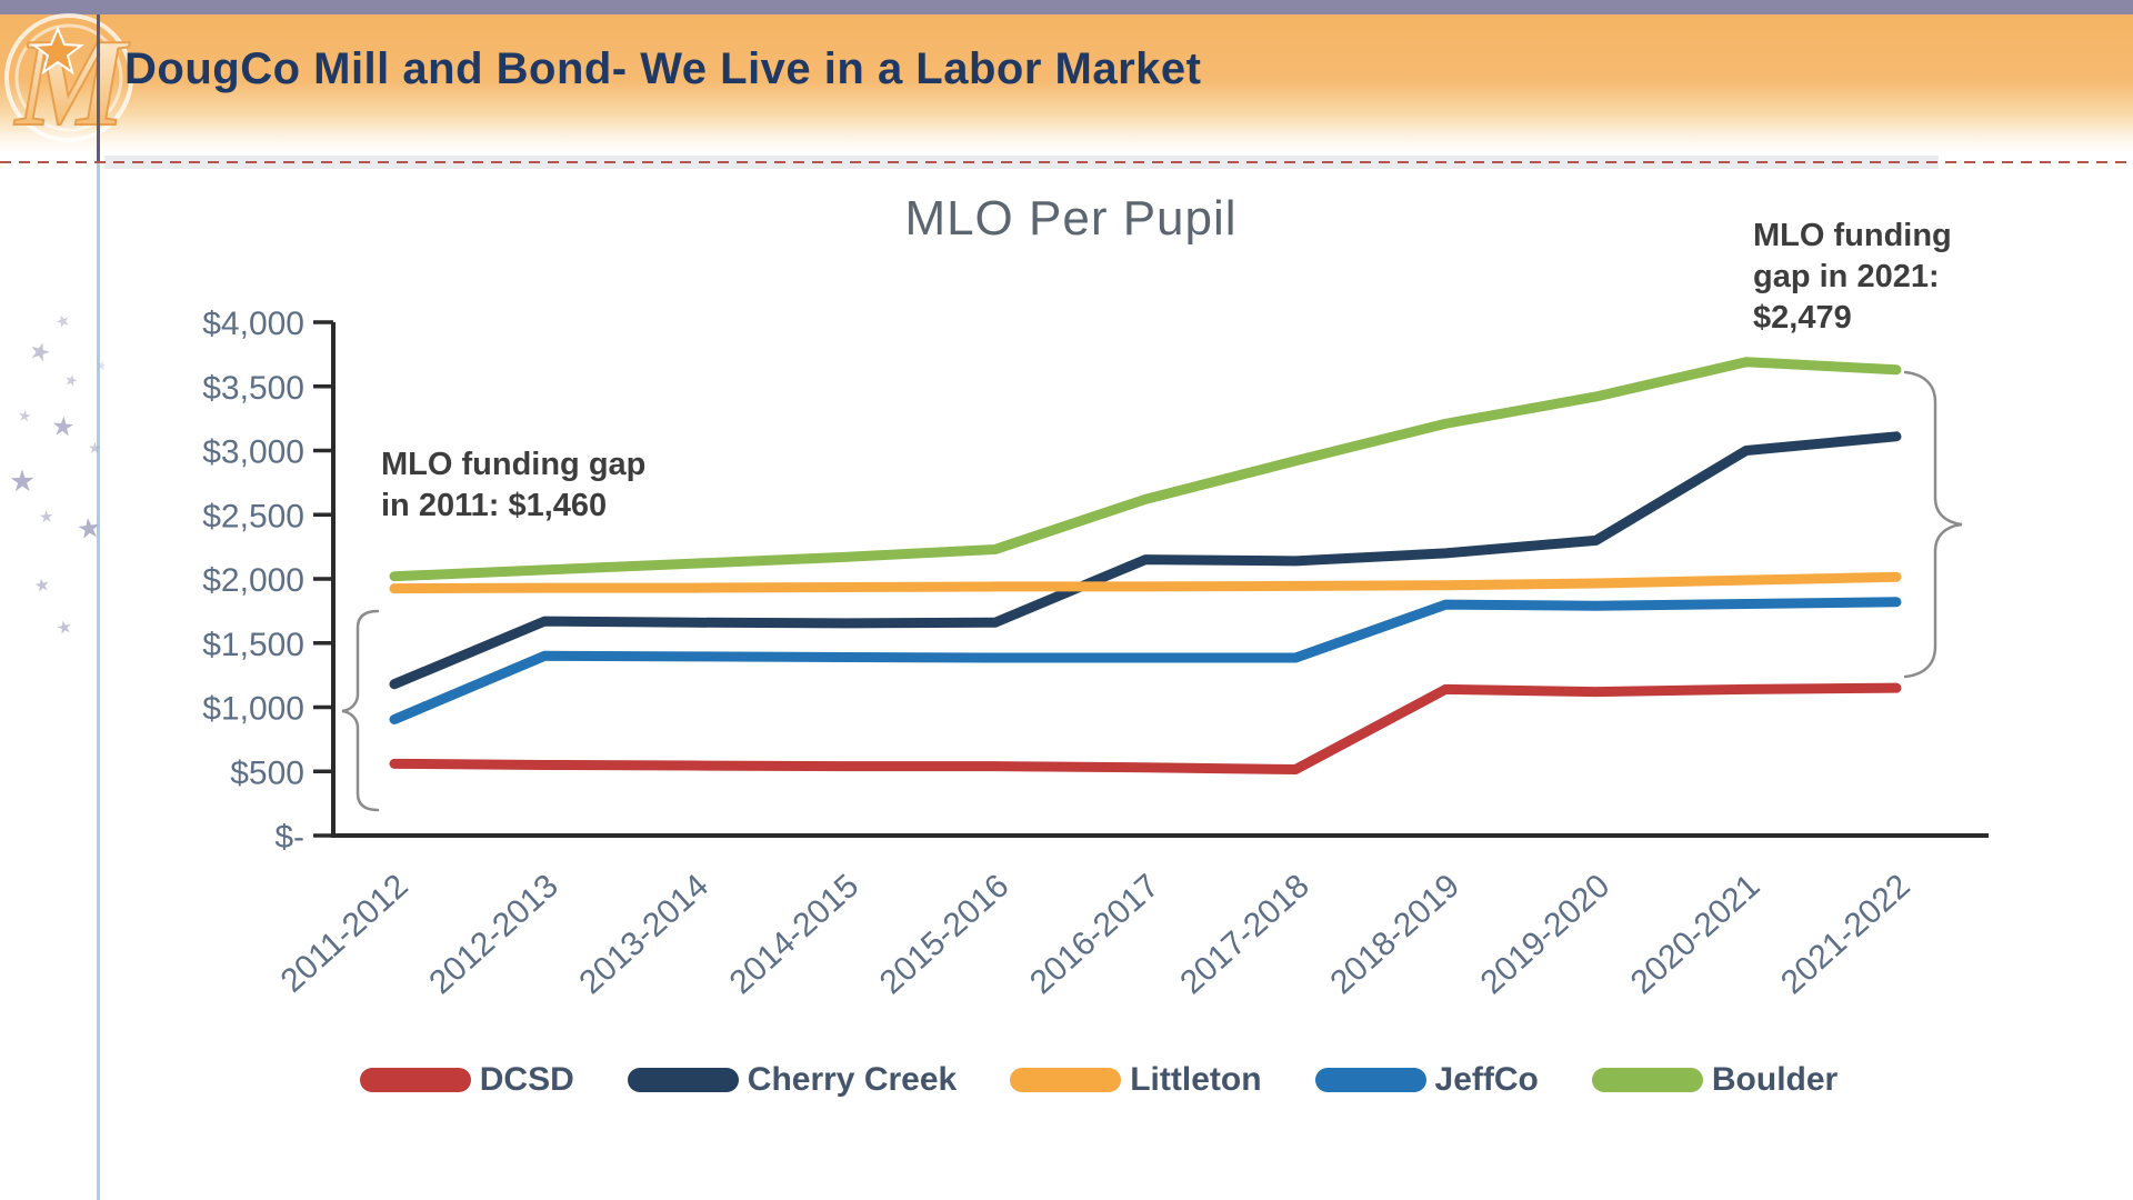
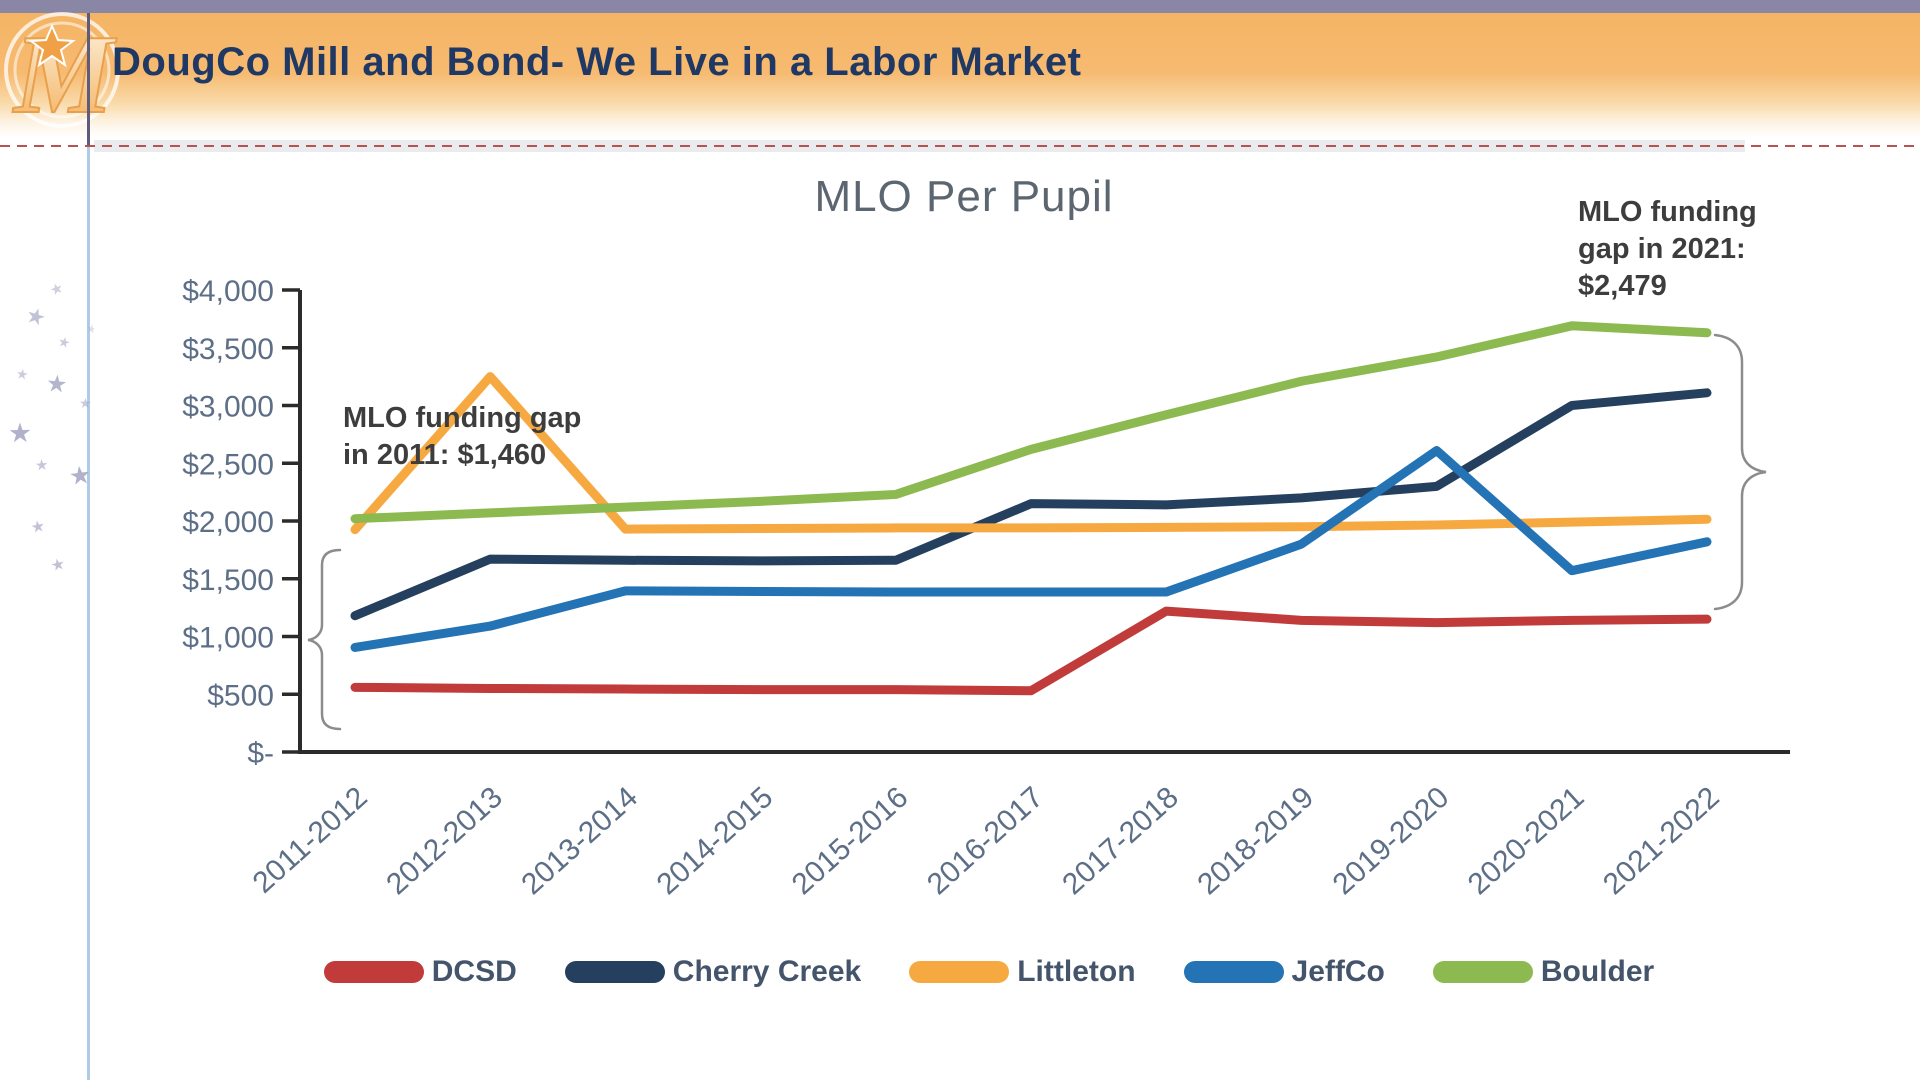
Littleton/2012-2013: $1930 -> $3250
JeffCo/2012-2013: $1400 -> $1090
DCSD/2017-2018: $520 -> $1220
JeffCo/2019-2020: $1790 -> $2610
JeffCo/2020-2021: $1800 -> $1570
